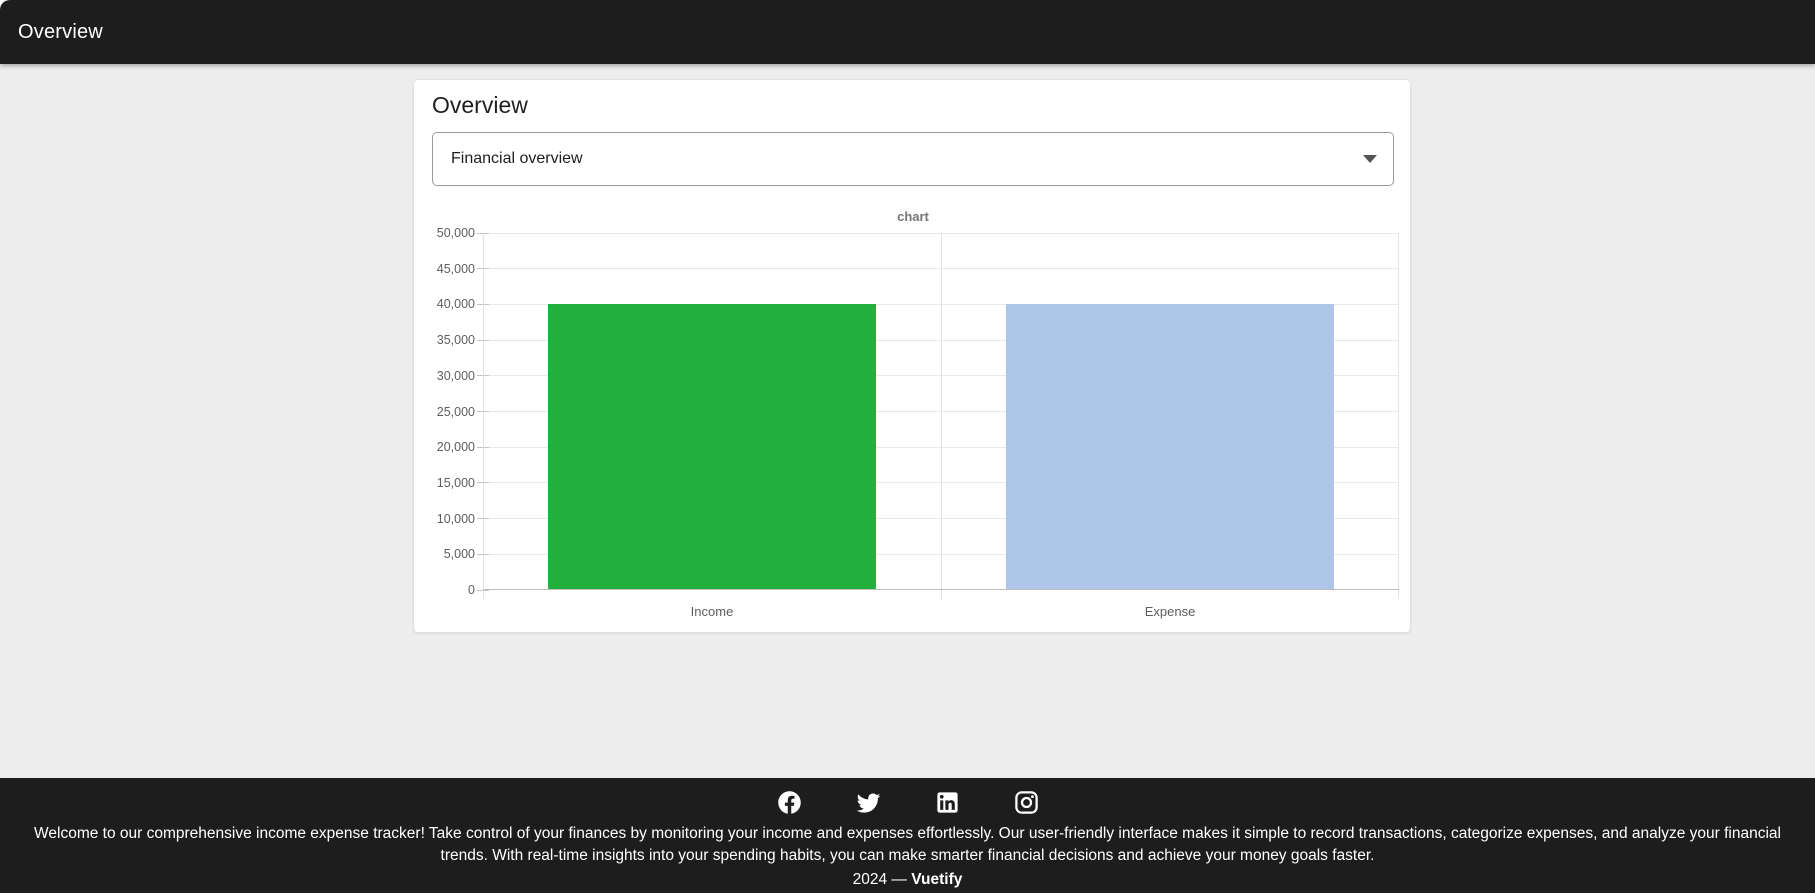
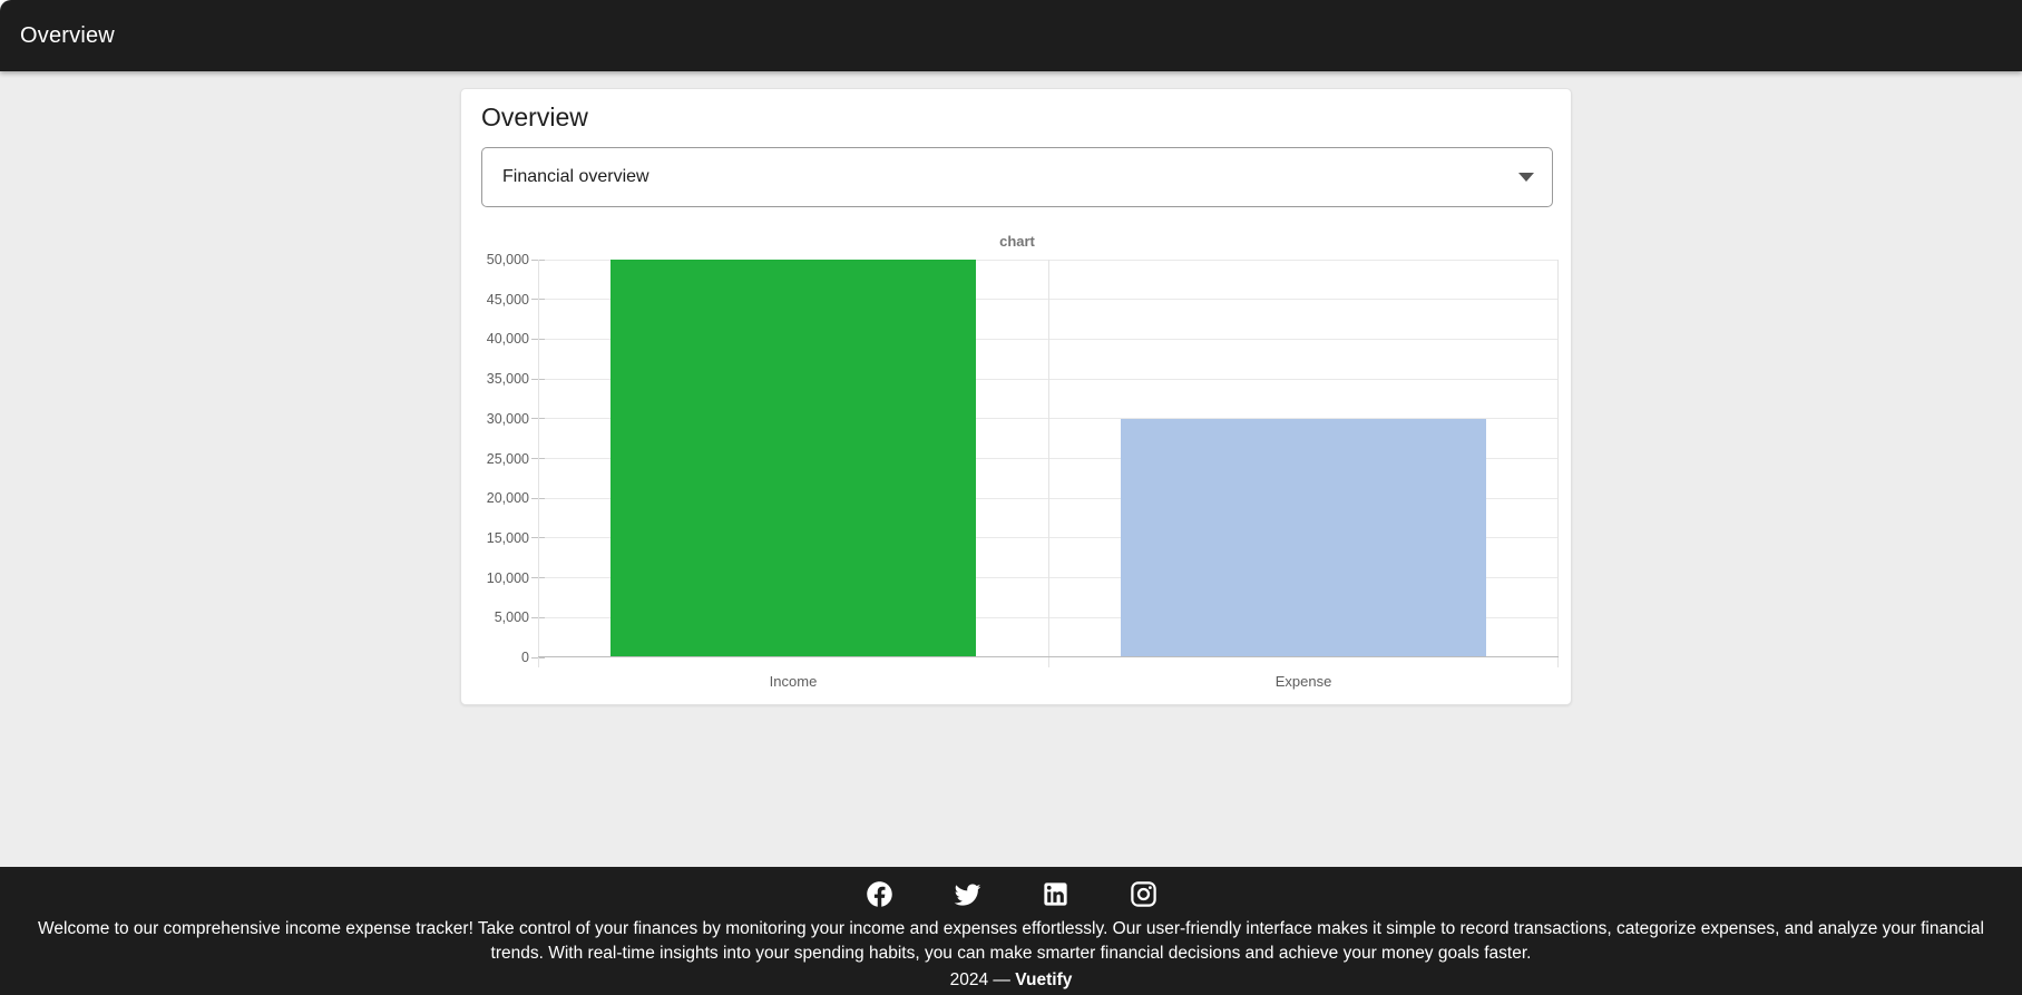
Income: 40000 -> 50000
Expense: 40000 -> 30000
